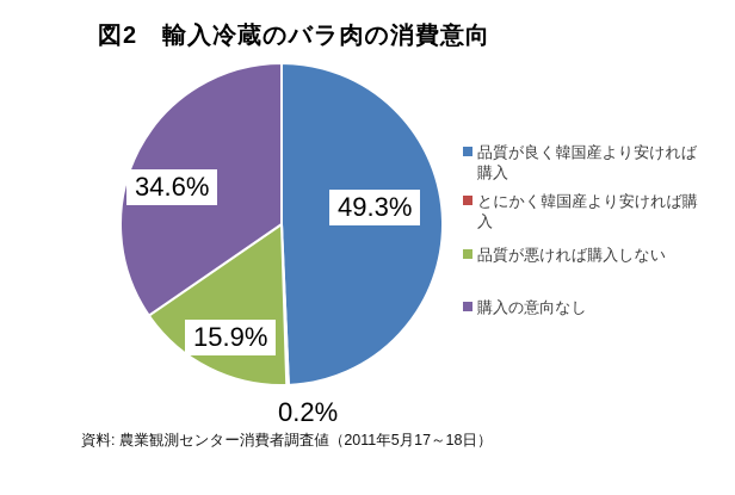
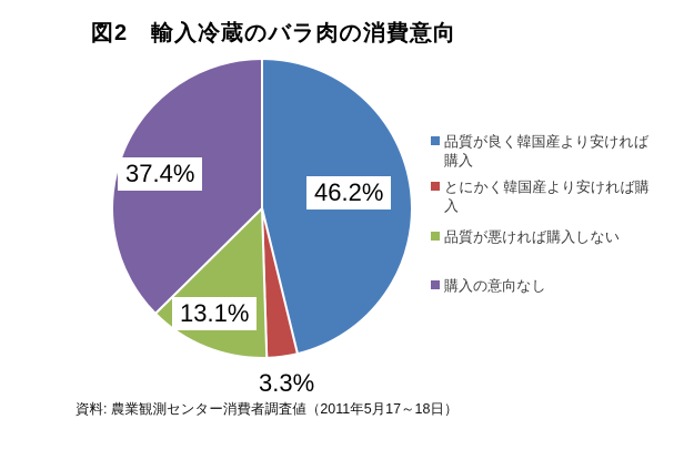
品質が良く韓国産より安ければ購入: 49.3% -> 46.2%
とにかく韓国産より安ければ購入: 0.2% -> 3.3%
品質が悪ければ購入しない: 15.9% -> 13.1%
購入の意向なし: 34.6% -> 37.4%
